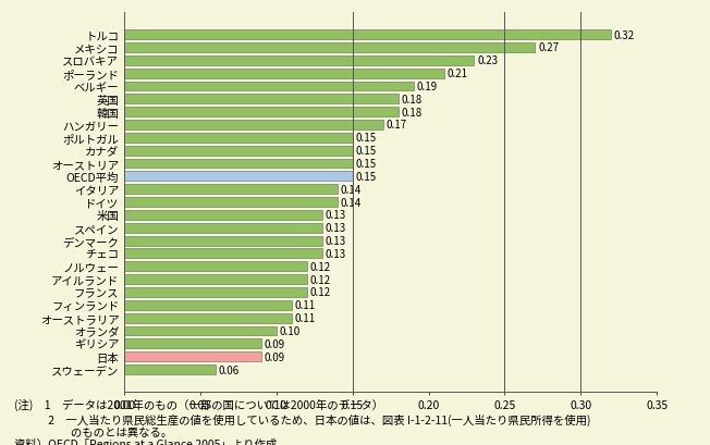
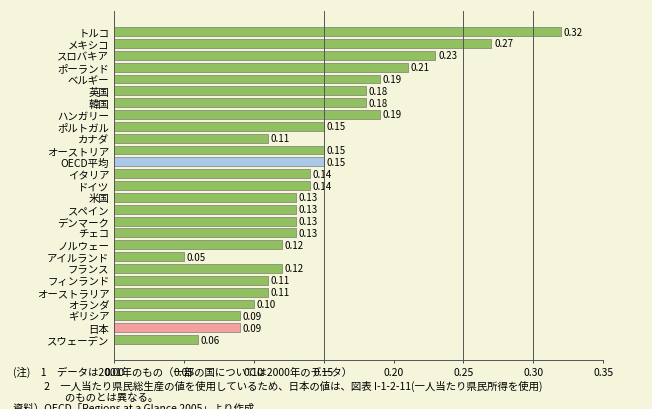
ハンガリー: 0.17 -> 0.19
カナダ: 0.15 -> 0.11
アイルランド: 0.12 -> 0.05
